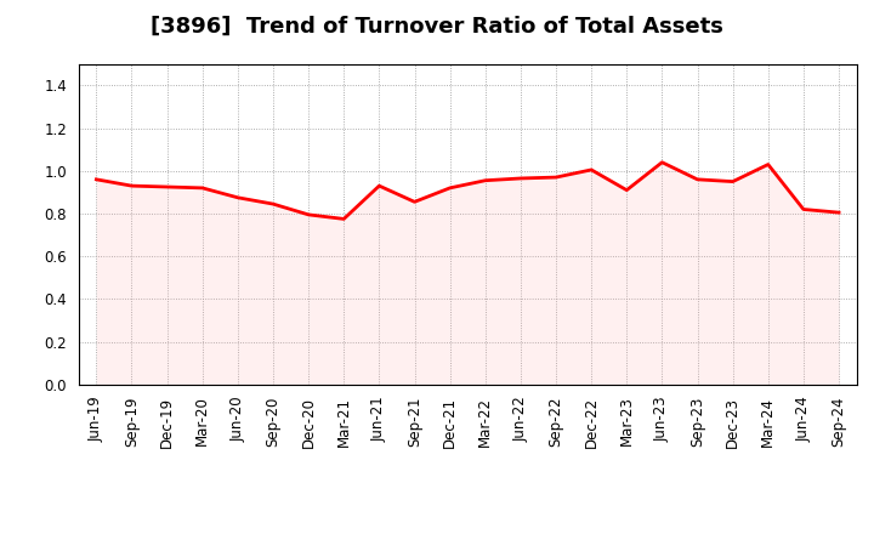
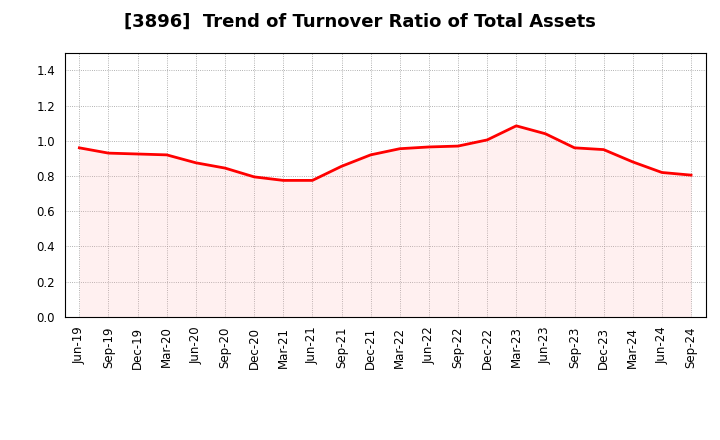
Jun-21: 0.93 -> 0.78
Mar-23: 0.91 -> 1.08
Mar-24: 1.03 -> 0.88
